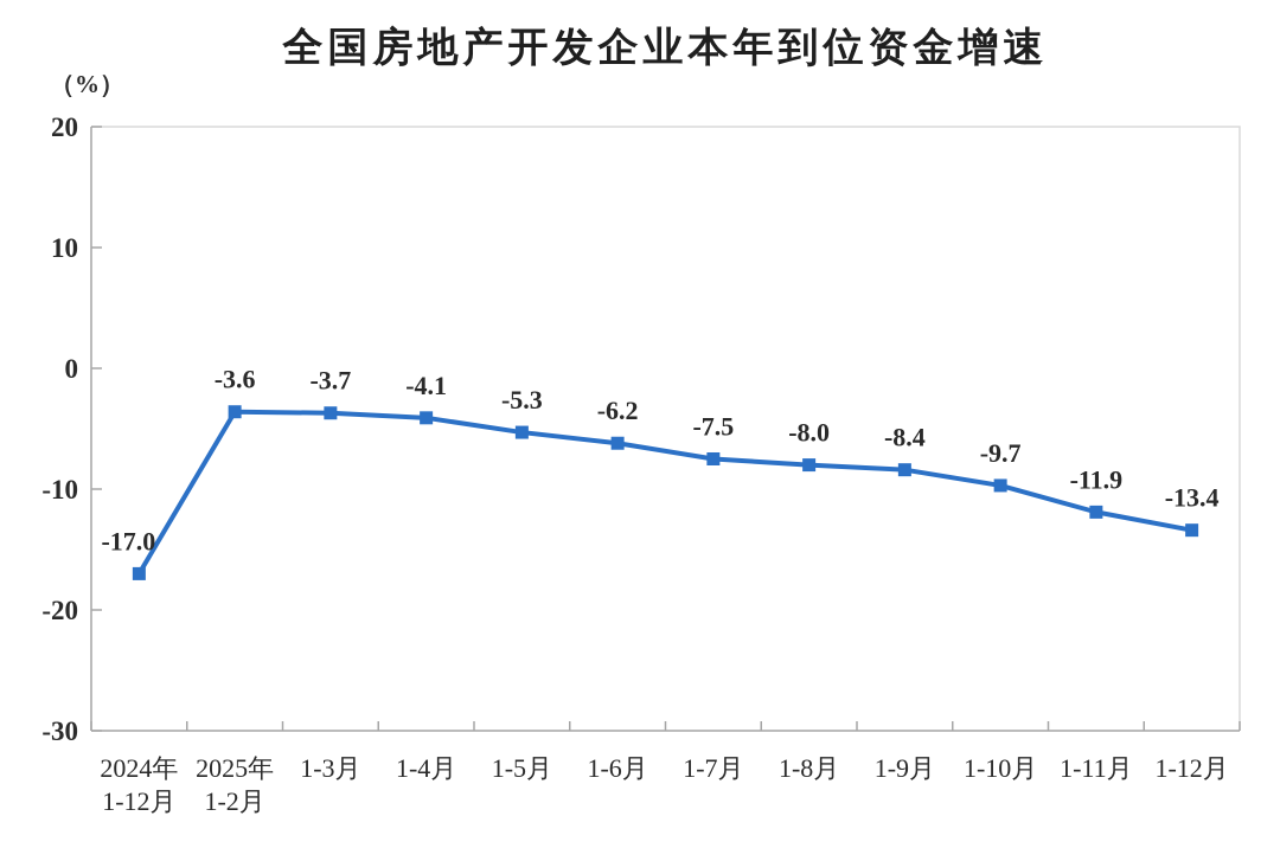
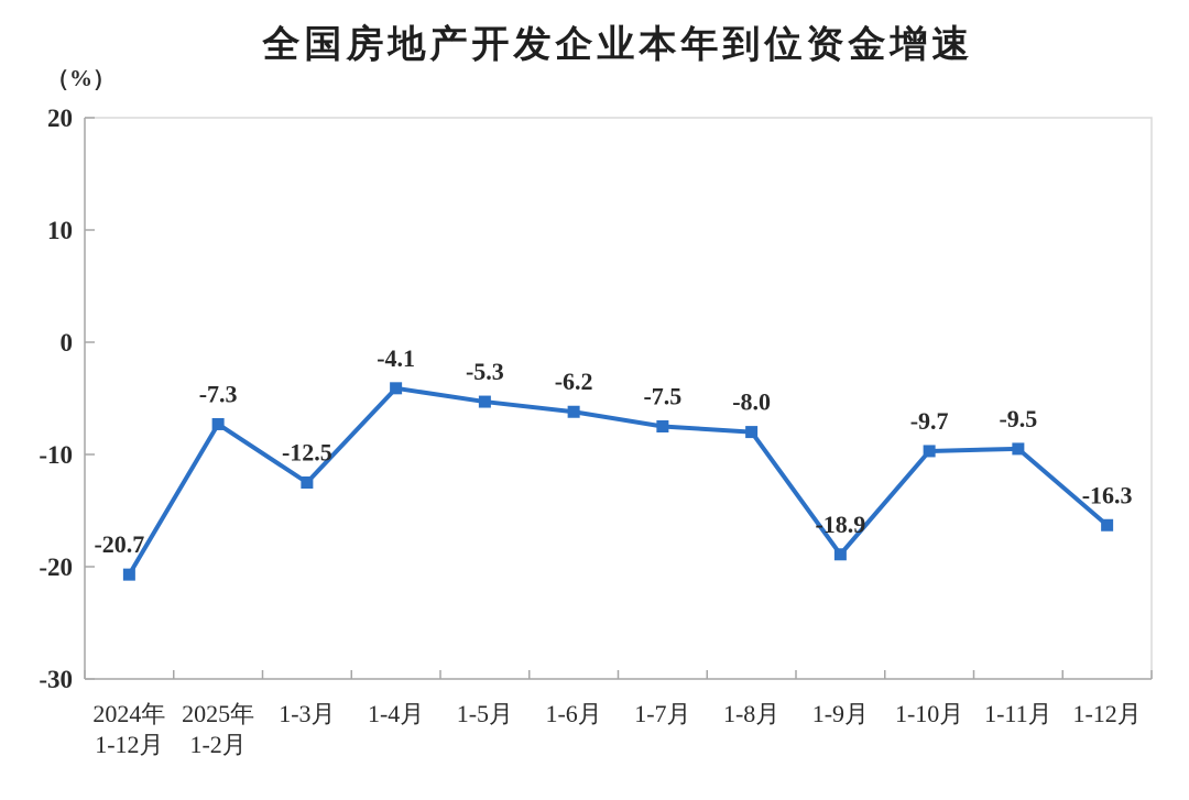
2024年 1-12月: -17.0 -> -20.7
2025年 1-2月: -3.6 -> -7.3
1-3月: -3.7 -> -12.5
1-9月: -8.4 -> -18.9
1-11月: -11.9 -> -9.5
1-12月: -13.4 -> -16.3
